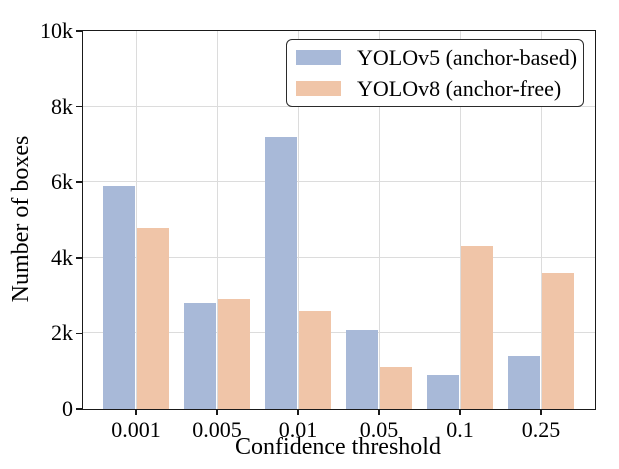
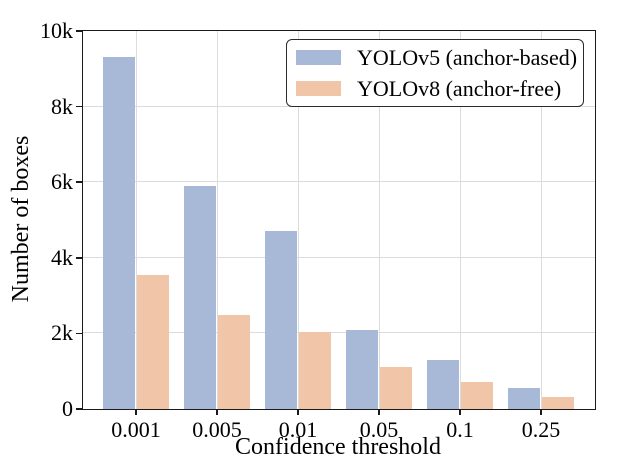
YOLOv5 (anchor-based)/0.001: 5.9k -> 9.3k
YOLOv8 (anchor-free)/0.001: 4.8k -> 3.6k
YOLOv5 (anchor-based)/0.005: 2.8k -> 5.9k
YOLOv8 (anchor-free)/0.005: 2.9k -> 2.5k
YOLOv5 (anchor-based)/0.01: 7.2k -> 4.7k
YOLOv8 (anchor-free)/0.01: 2.6k -> 2.0k
YOLOv5 (anchor-based)/0.1: 0.9k -> 1.3k
YOLOv8 (anchor-free)/0.1: 4.3k -> 0.7k
YOLOv5 (anchor-based)/0.25: 1.4k -> 0.6k
YOLOv8 (anchor-free)/0.25: 3.6k -> 0.3k
